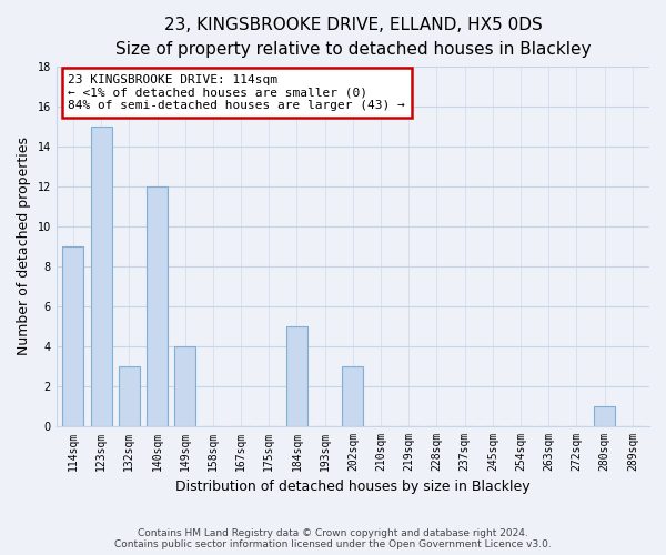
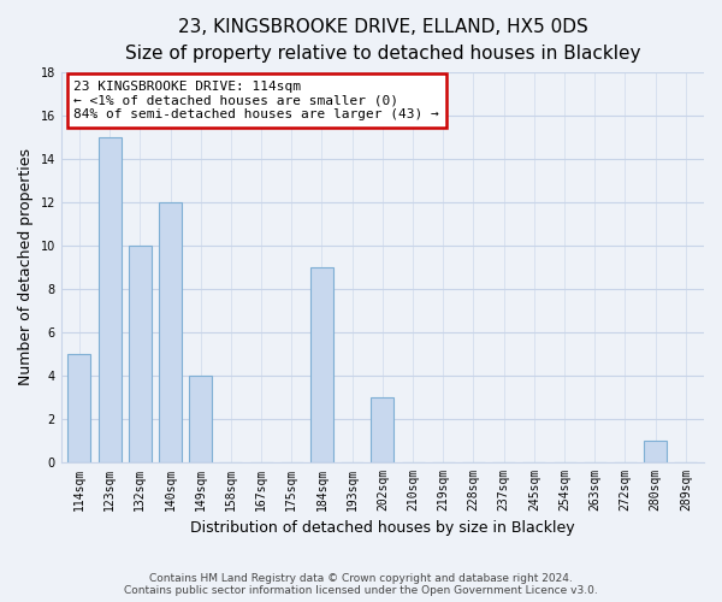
114sqm: 9 -> 5
132sqm: 3 -> 10
184sqm: 5 -> 9
